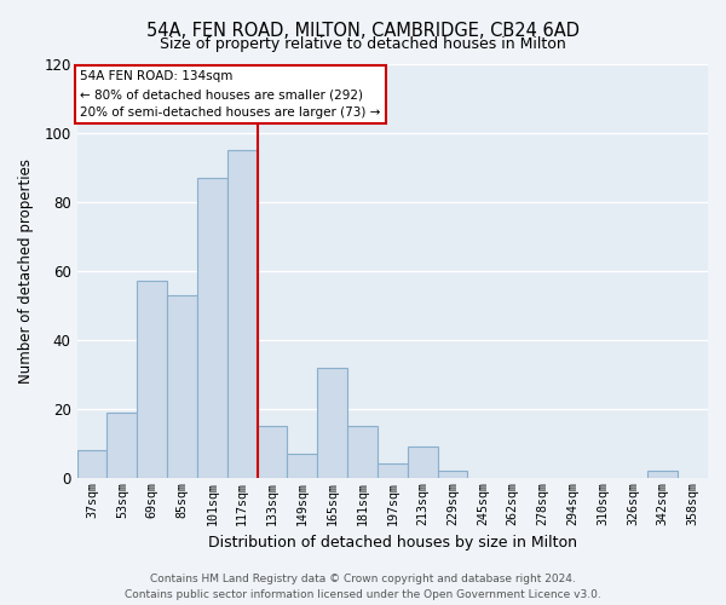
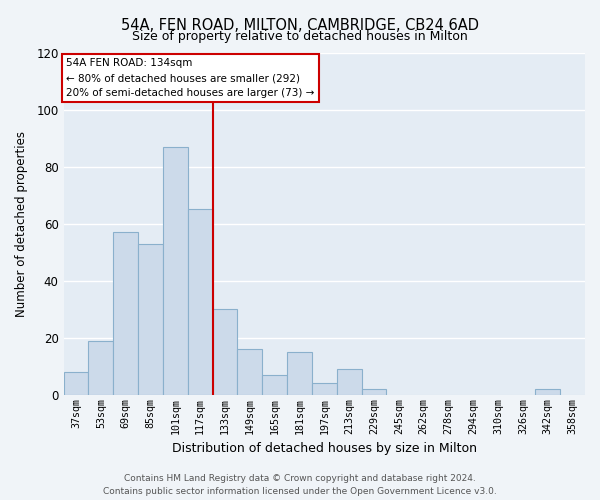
117sqm: 95 -> 65
133sqm: 15 -> 30
149sqm: 7 -> 16
165sqm: 32 -> 7
